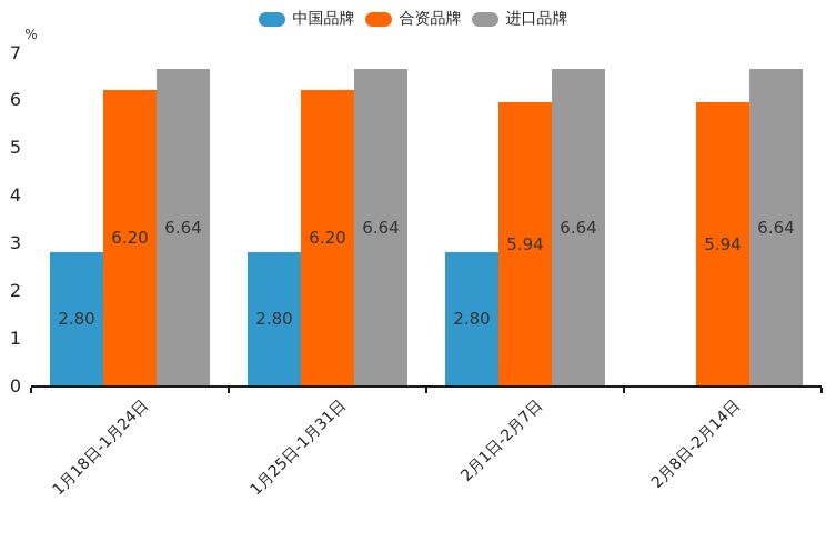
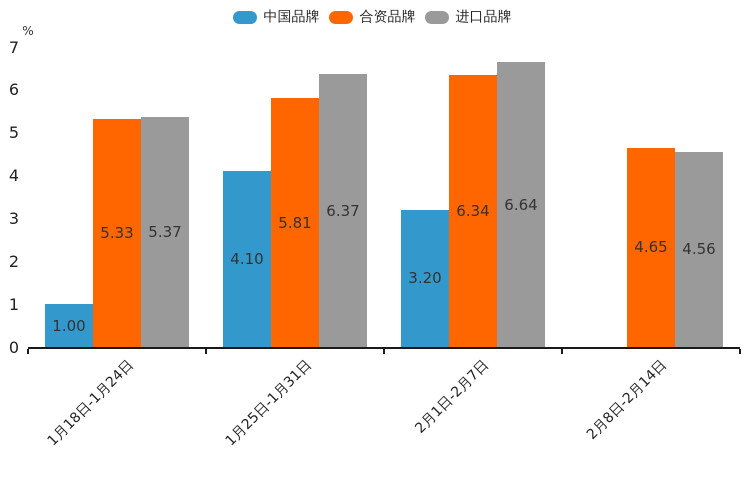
中国品牌/1月18日-1月24日: 2.80 -> 1.00
合资品牌/1月18日-1月24日: 6.20 -> 5.33
进口品牌/1月18日-1月24日: 6.64 -> 5.37
中国品牌/1月25日-1月31日: 2.80 -> 4.10
合资品牌/1月25日-1月31日: 6.20 -> 5.81
进口品牌/1月25日-1月31日: 6.64 -> 6.37
中国品牌/2月1日-2月7日: 2.80 -> 3.20
合资品牌/2月1日-2月7日: 5.94 -> 6.34
合资品牌/2月8日-2月14日: 5.94 -> 4.65
进口品牌/2月8日-2月14日: 6.64 -> 4.56
